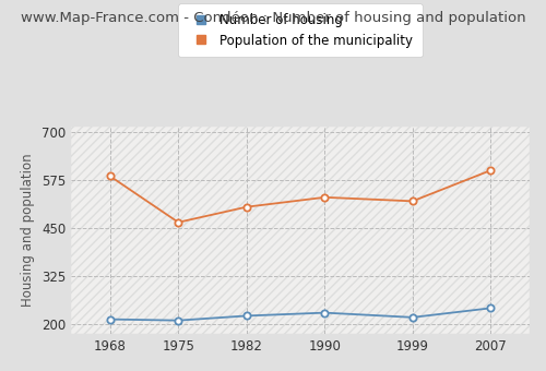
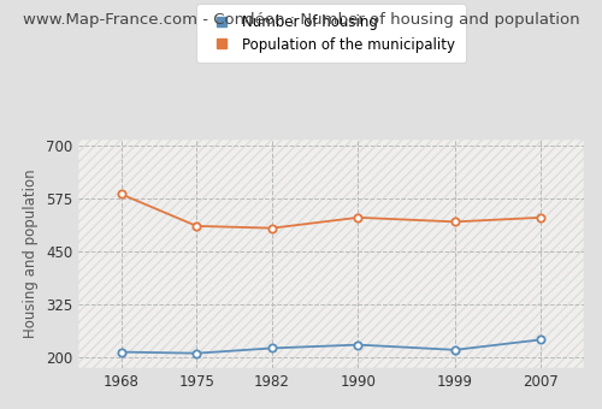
Population of the municipality/1975: 465 -> 510
Population of the municipality/2007: 600 -> 530
